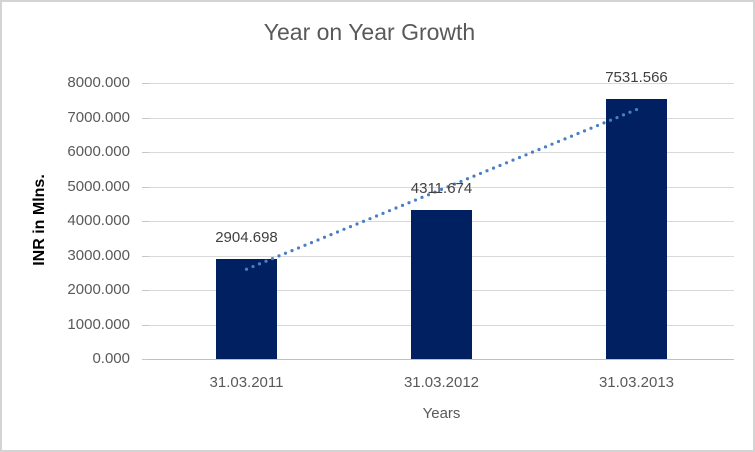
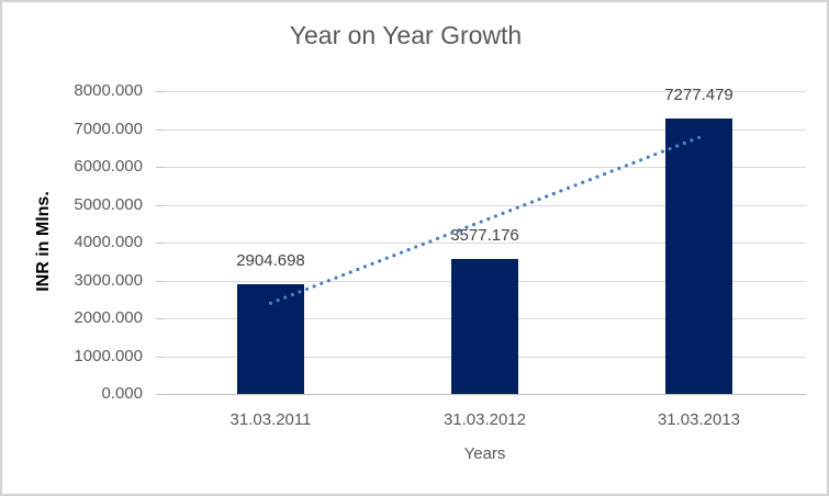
31.03.2012: 4311.674 -> 3577.176
31.03.2013: 7531.566 -> 7277.479
